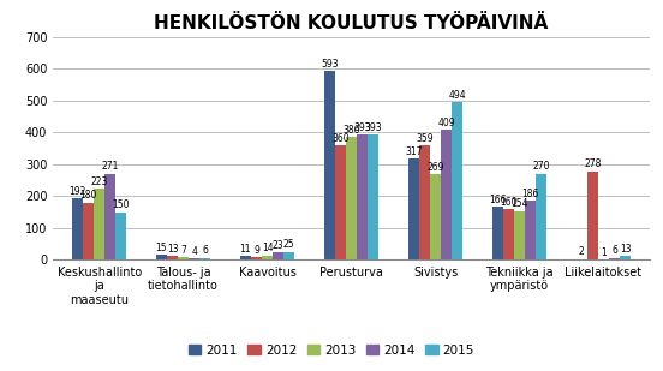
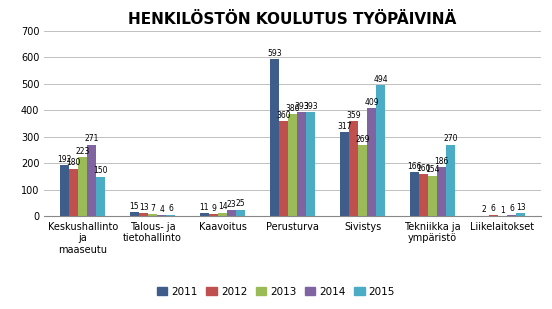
2012/Liikelaitokset: 278 -> 6
